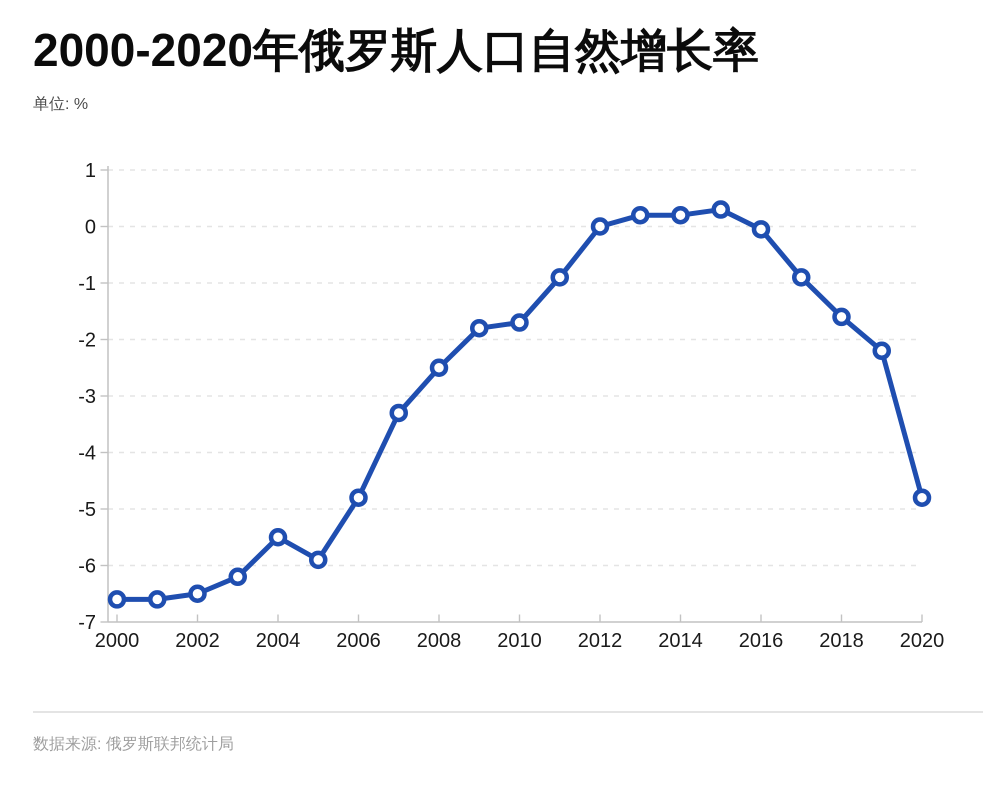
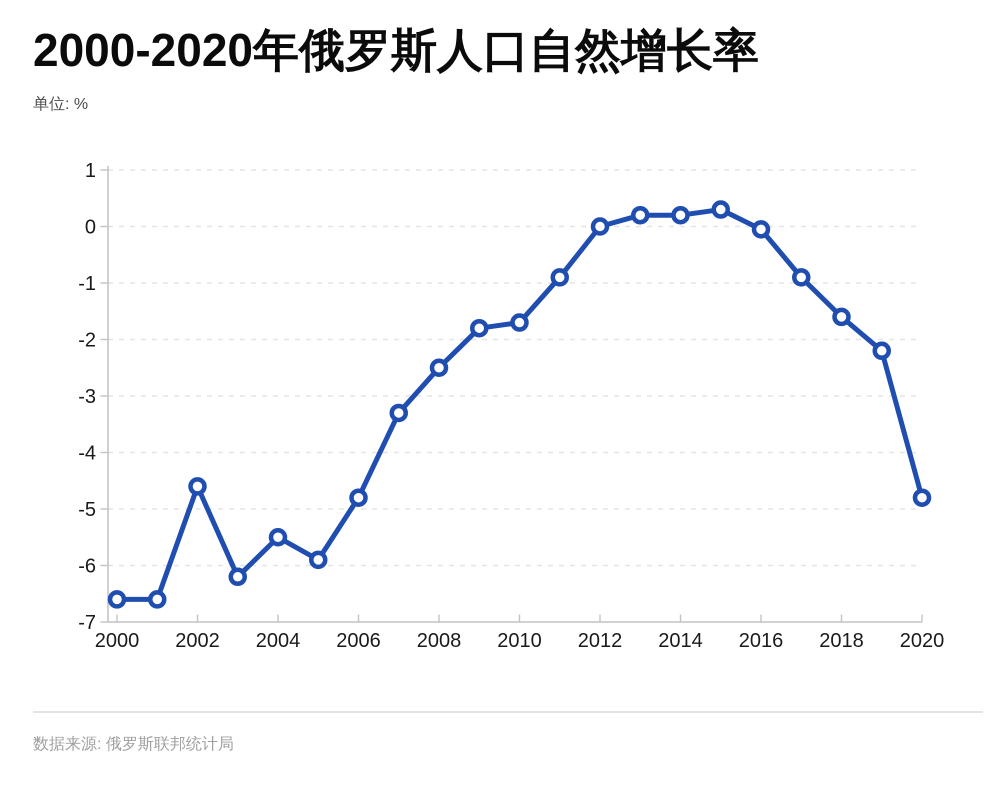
2002: -6.5 -> -4.6
